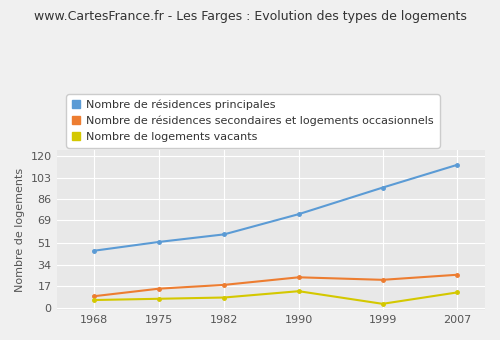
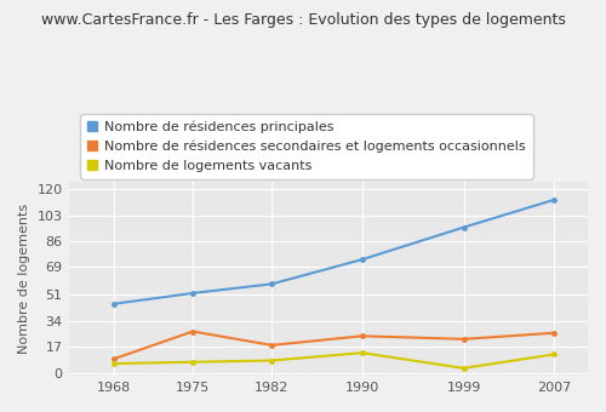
Nombre de résidences secondaires et logements occasionnels/1975: 15 -> 27
